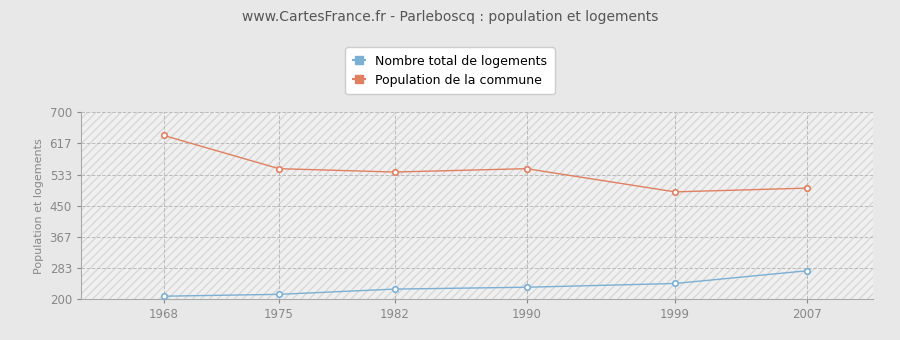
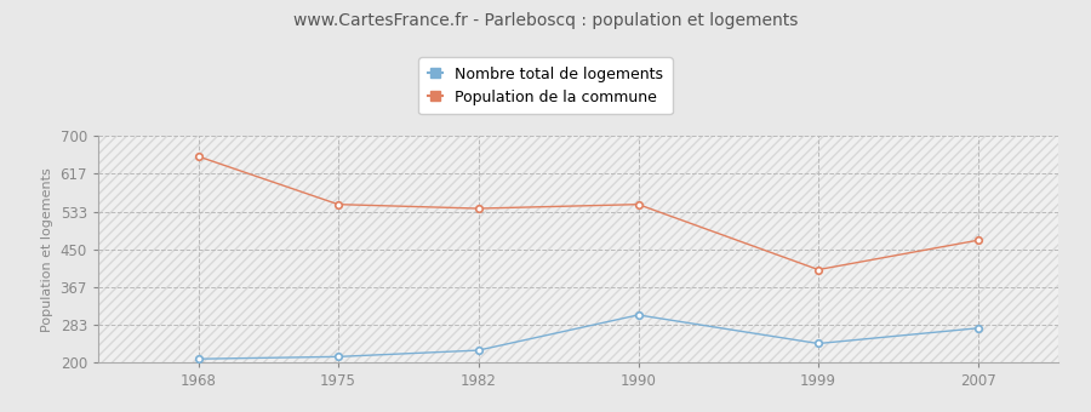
Population de la commune/1968: 638 -> 655
Nombre total de logements/1990: 232 -> 305
Population de la commune/1999: 487 -> 405
Population de la commune/2007: 497 -> 470
